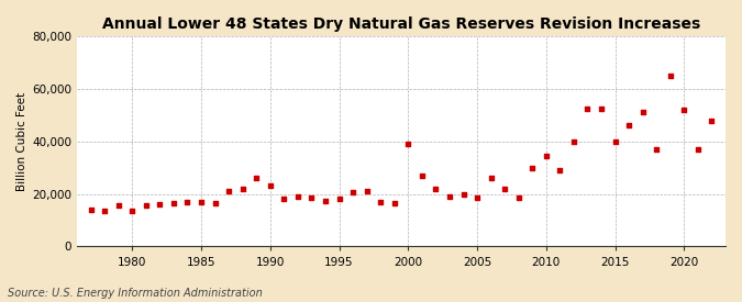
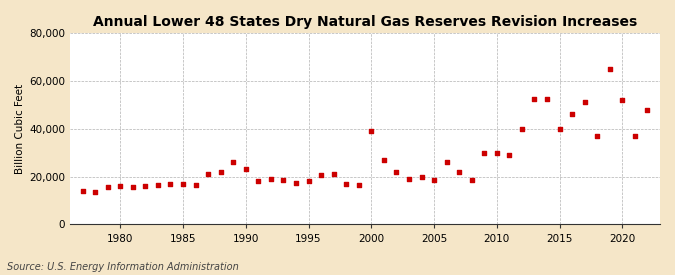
1980: 13,500 -> 16,000
2010: 34,500 -> 30,000
